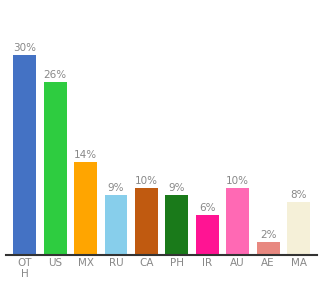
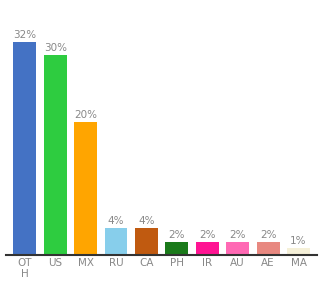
OT H: 30% -> 32%
US: 26% -> 30%
MX: 14% -> 20%
RU: 9% -> 4%
CA: 10% -> 4%
PH: 9% -> 2%
IR: 6% -> 2%
AU: 10% -> 2%
MA: 8% -> 1%
